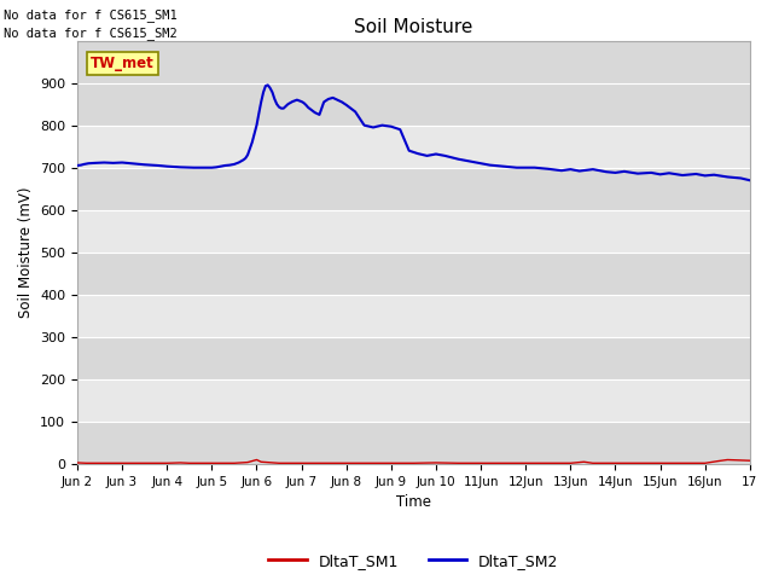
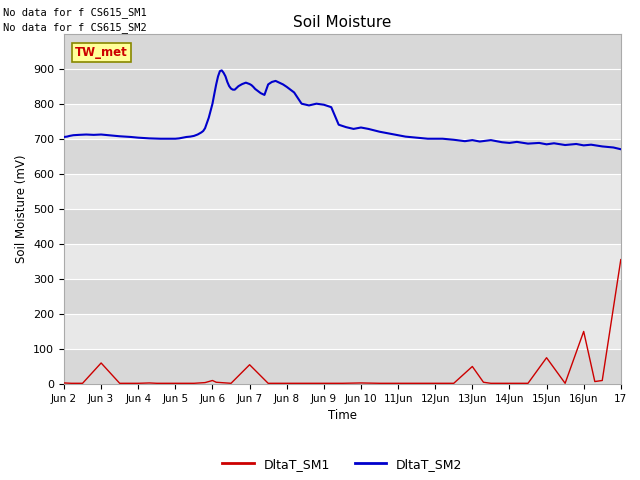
DltaT_SM1/Jun 3: 2 -> 60
DltaT_SM1/Jun 7: 2 -> 55
DltaT_SM1/13Jun: 2 -> 50
DltaT_SM1/15Jun: 2 -> 75
DltaT_SM1/16Jun: 2 -> 150
DltaT_SM1/17: 8 -> 355
